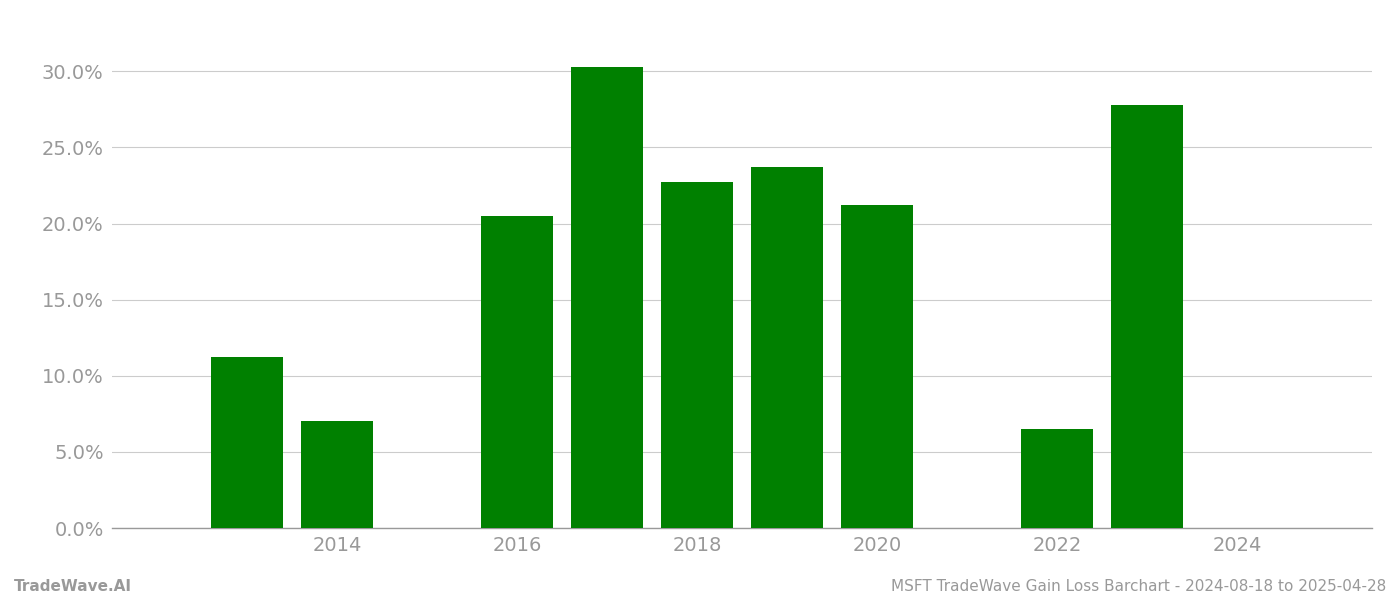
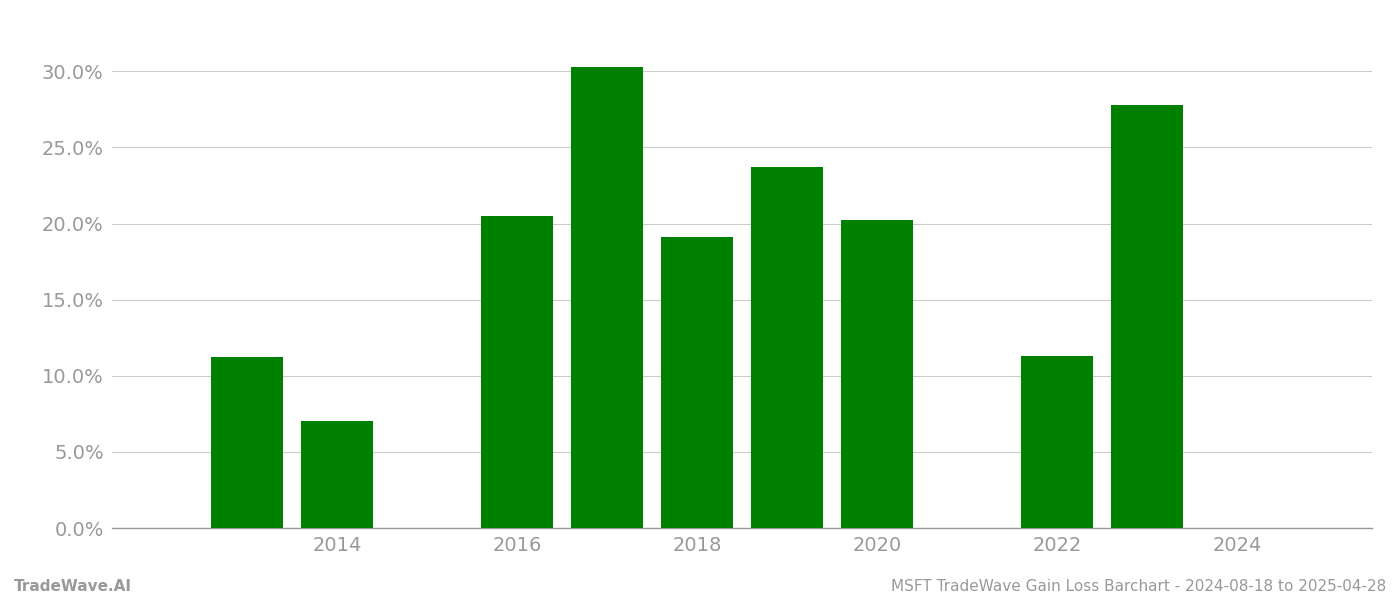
2018: 22.7% -> 19.1%
2020: 21.2% -> 20.2%
2022: 6.5% -> 11.3%
